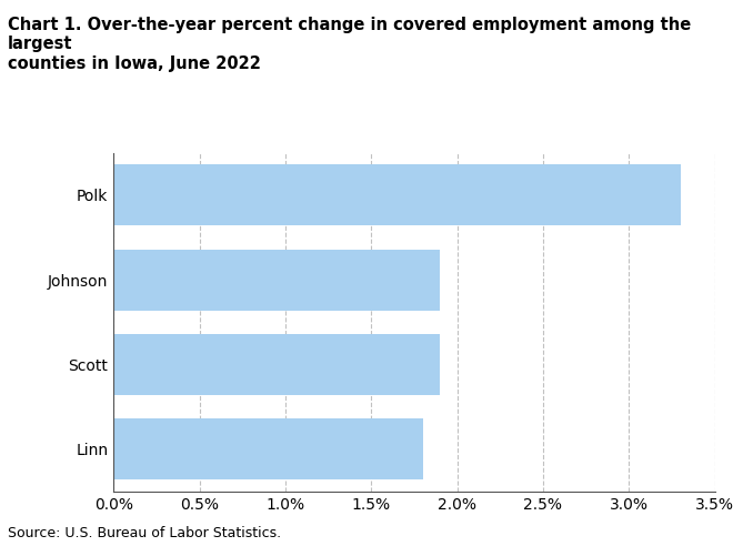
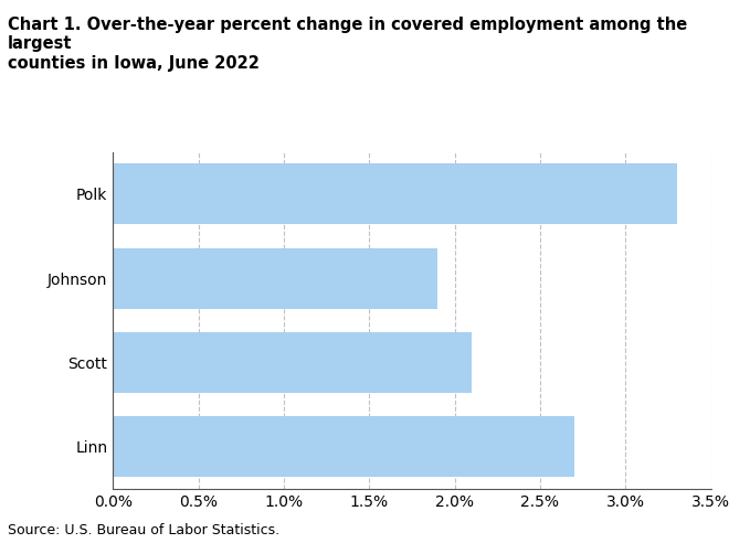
Scott: 1.9% -> 2.1%
Linn: 1.8% -> 2.7%
